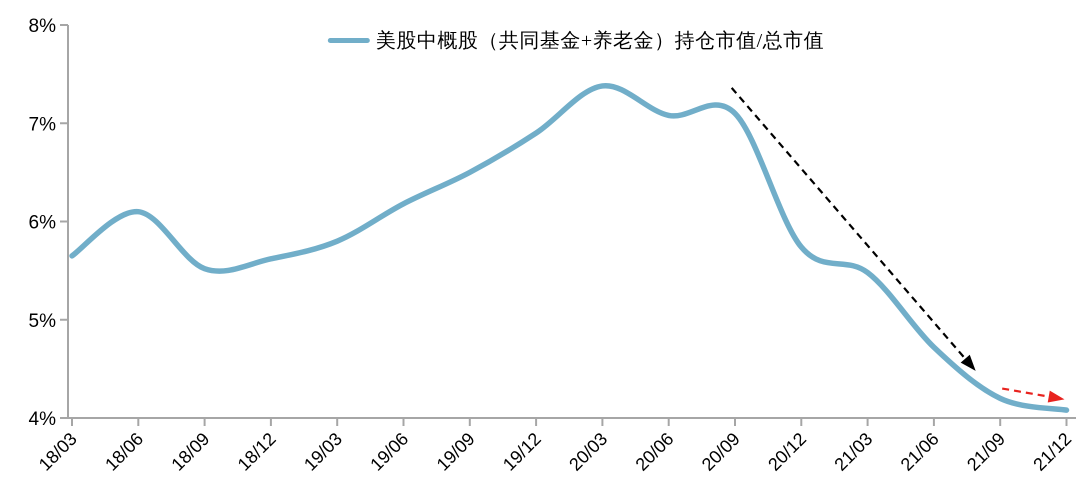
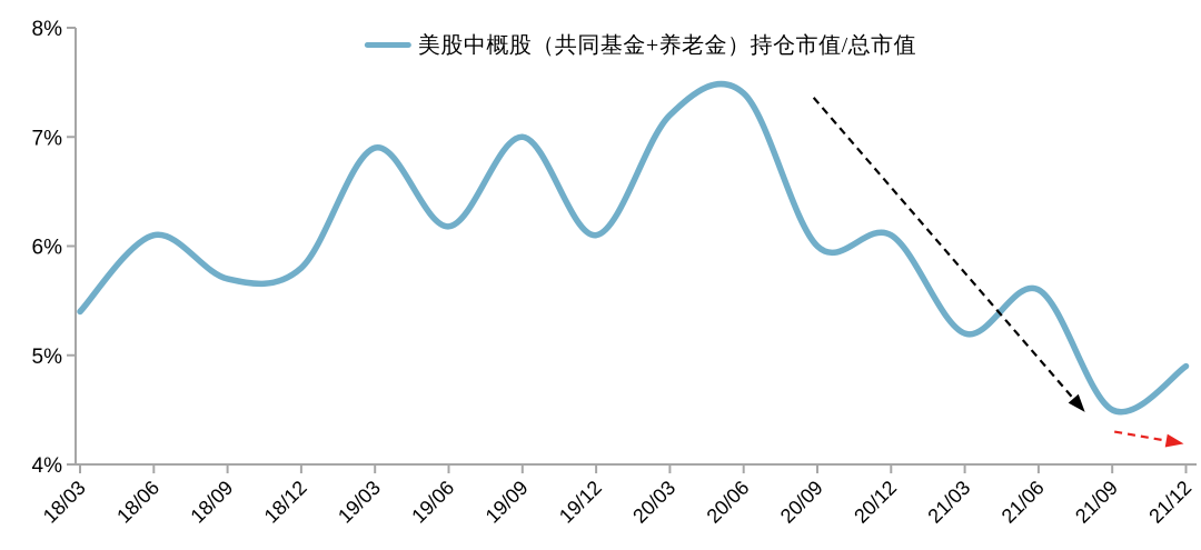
18/03: 5.7% -> 5.4%
18/09: 5.5% -> 5.7%
18/12: 5.6% -> 5.8%
19/03: 5.8% -> 6.9%
19/09: 6.5% -> 7.0%
19/12: 6.9% -> 6.1%
20/03: 7.4% -> 7.2%
20/06: 7.1% -> 7.4%
20/09: 7.1% -> 6.0%
20/12: 5.7% -> 6.1%
21/03: 5.5% -> 5.2%
21/06: 4.7% -> 5.6%
21/09: 4.2% -> 4.5%
21/12: 4.1% -> 4.9%
